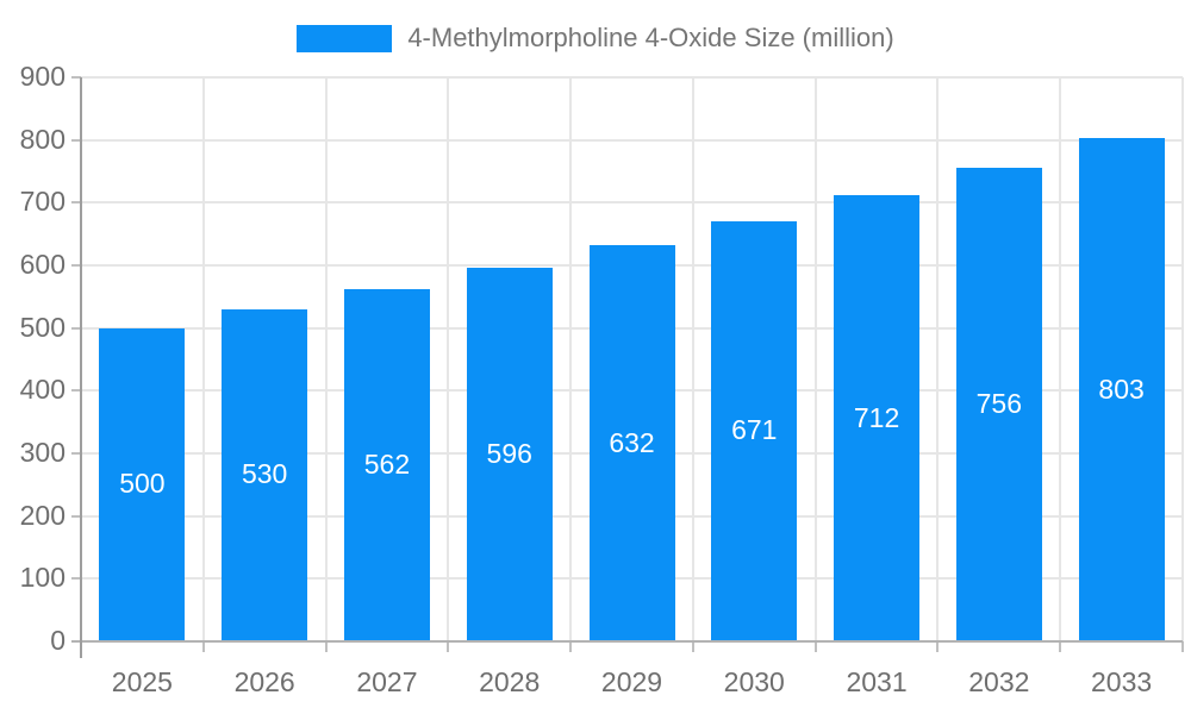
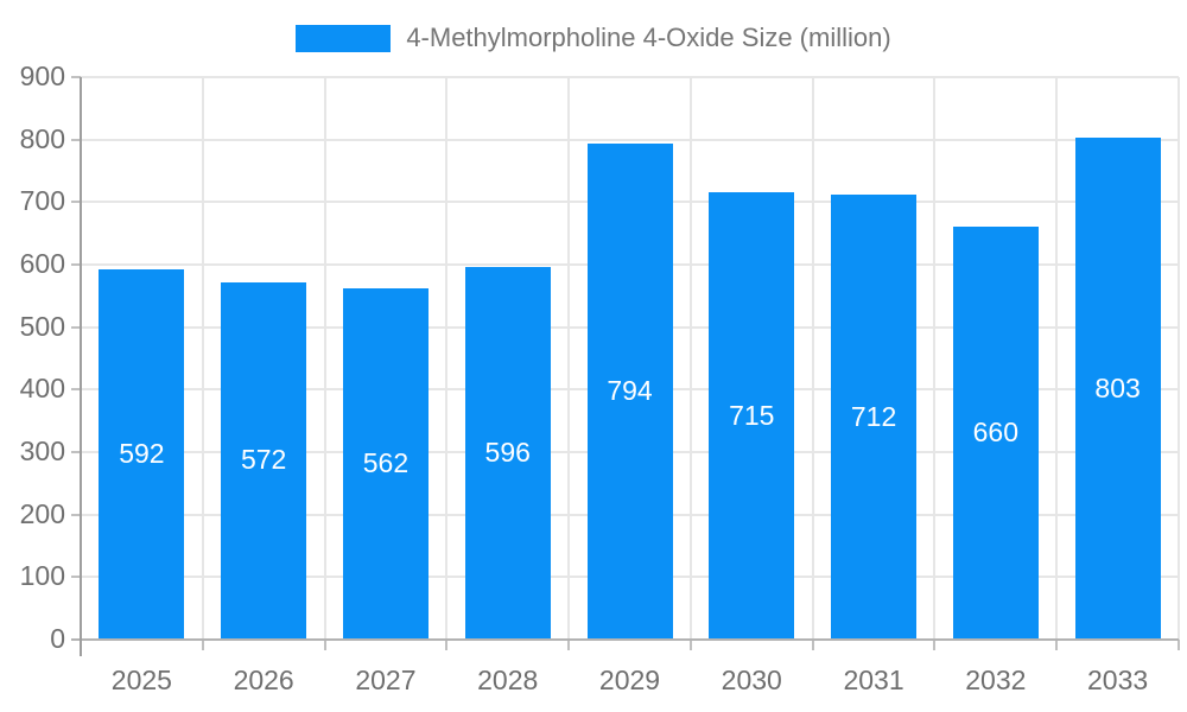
2025: 500 -> 592
2026: 530 -> 572
2029: 632 -> 794
2030: 671 -> 715
2032: 756 -> 660
